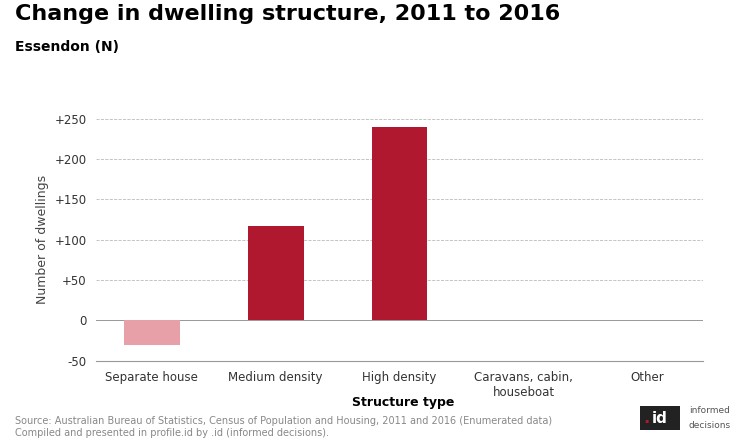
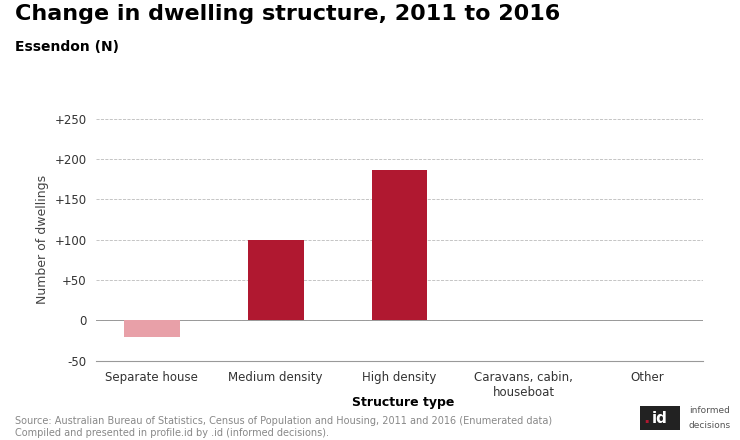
Separate house: -30 -> -20
Medium density: 117 -> 100
High density: 240 -> 186
